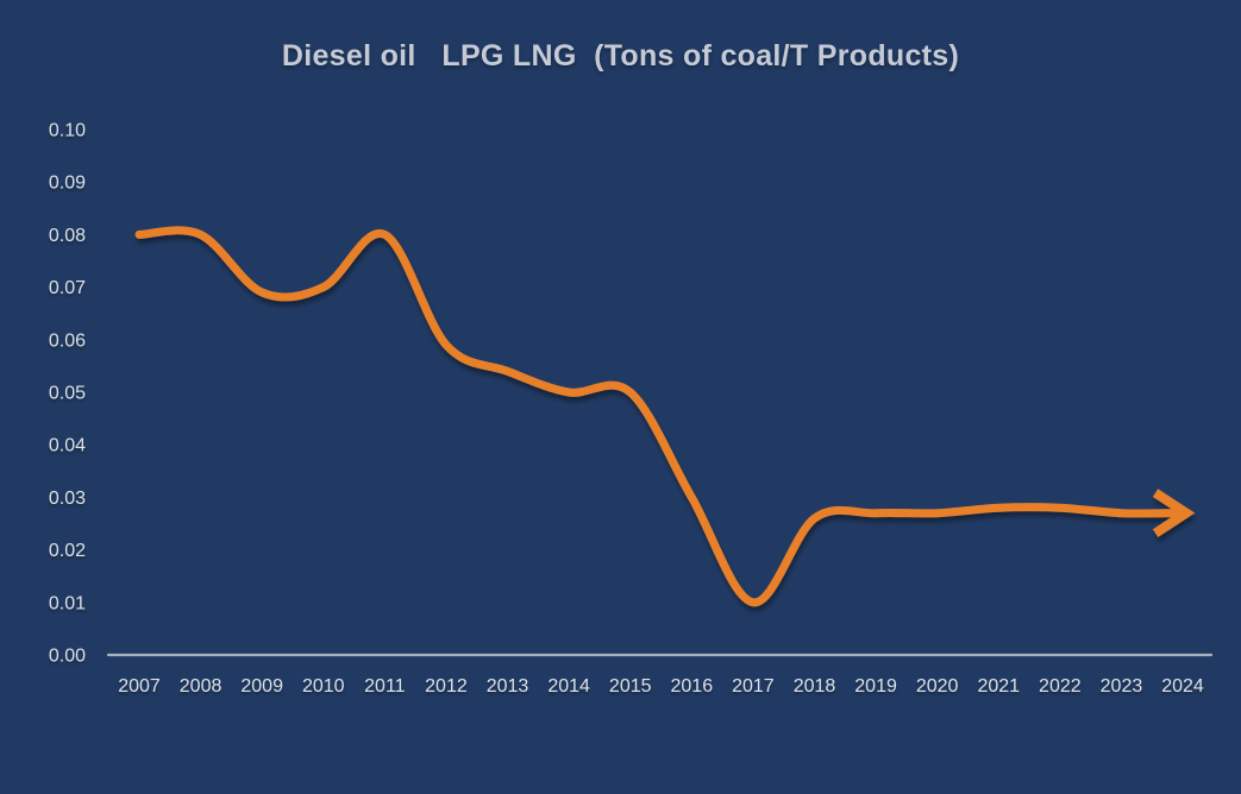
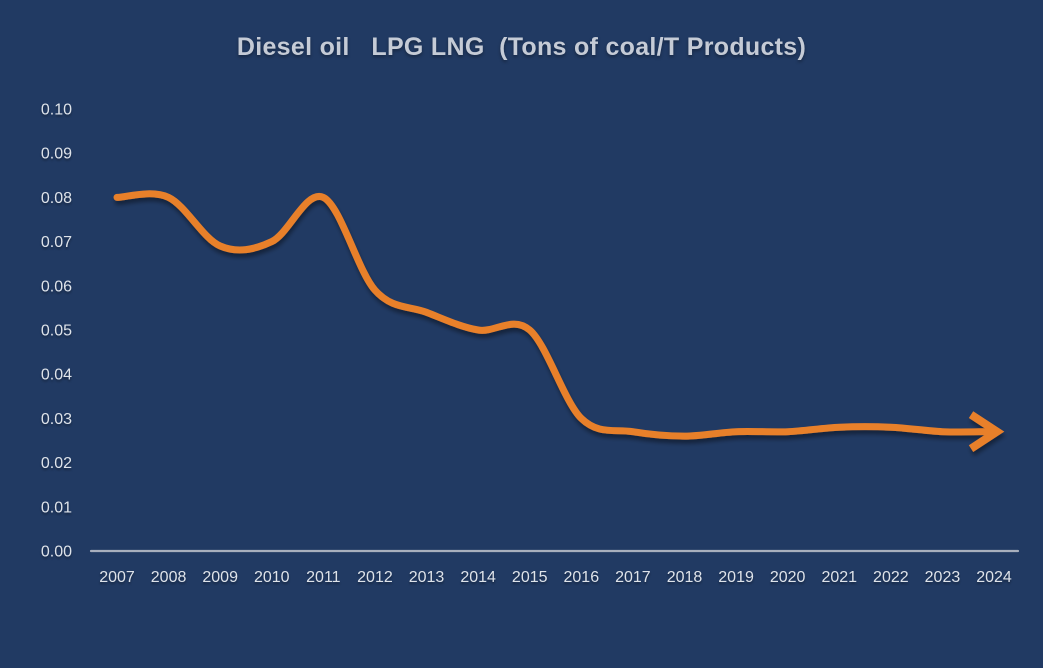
2017: 0.010 -> 0.027
